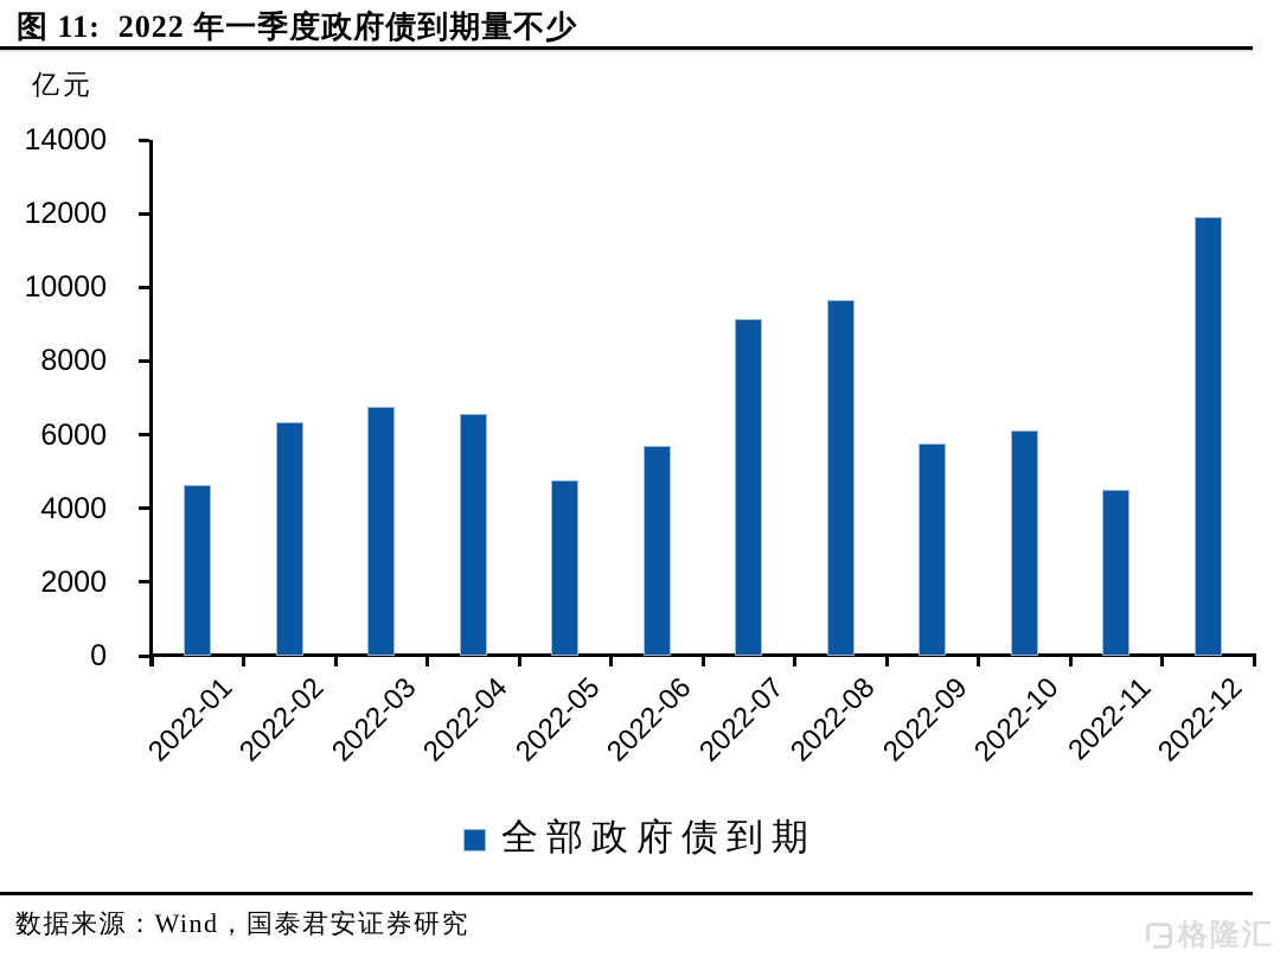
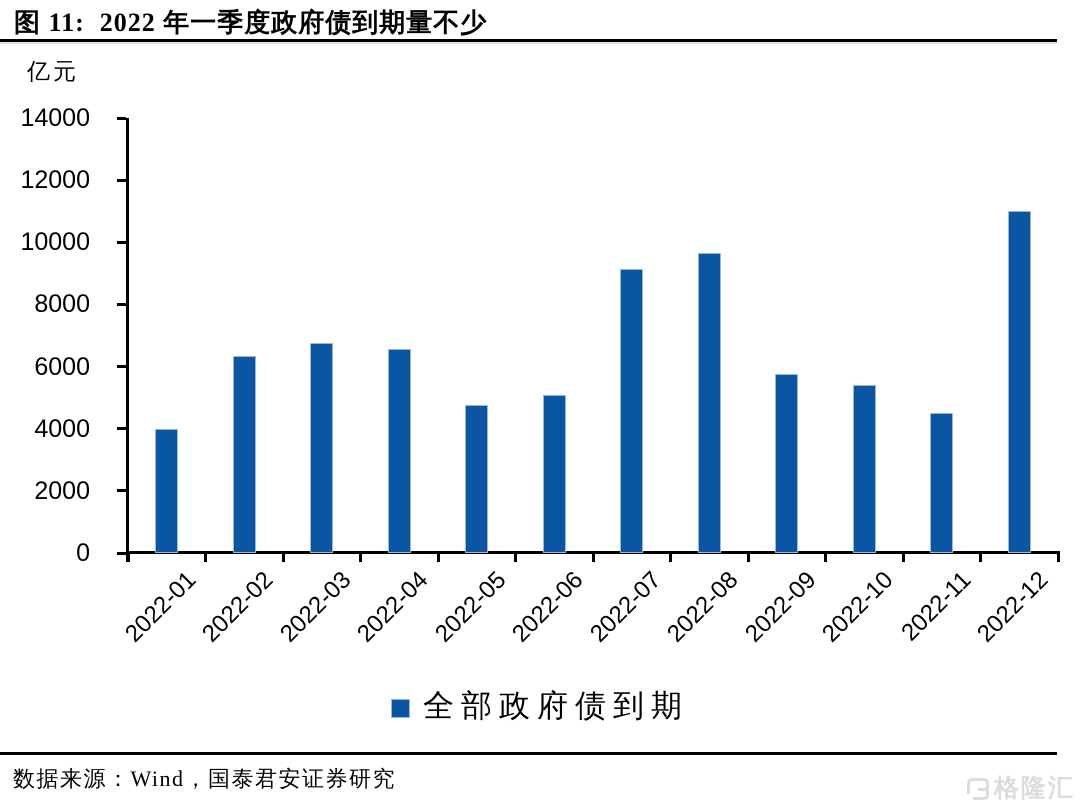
2022-01: 4600 -> 4000
2022-06: 5700 -> 5100
2022-10: 6100 -> 5400
2022-12: 11900 -> 11000
